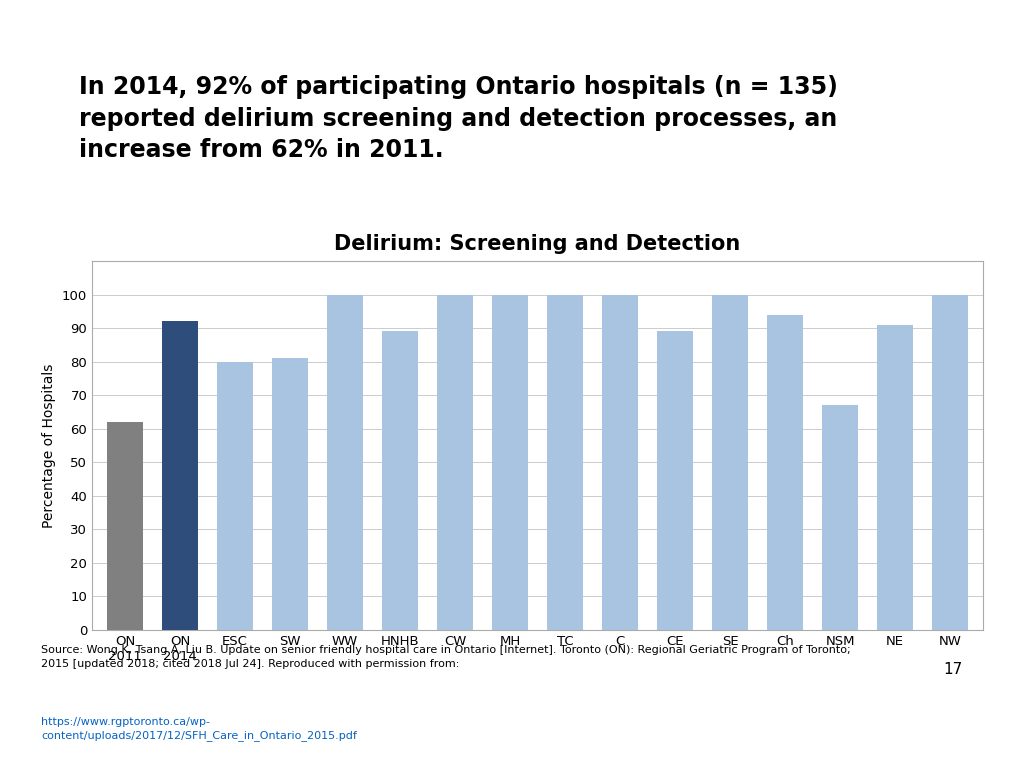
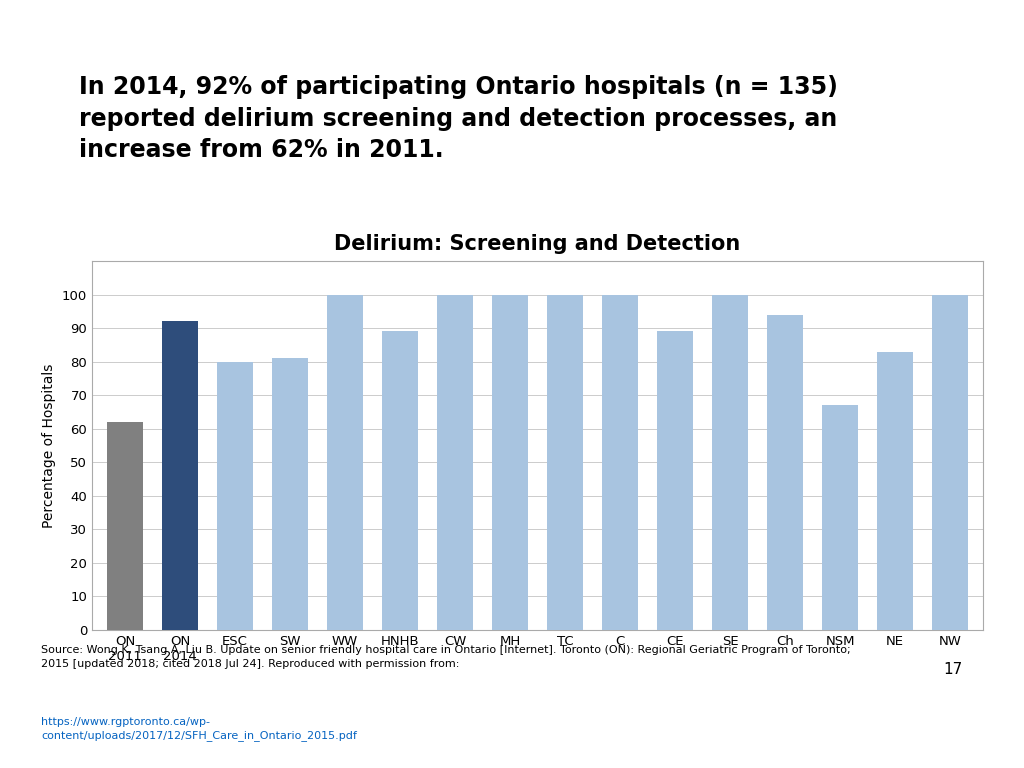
NE: 91 -> 83
